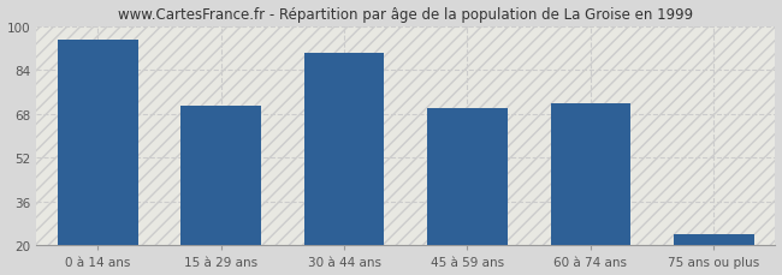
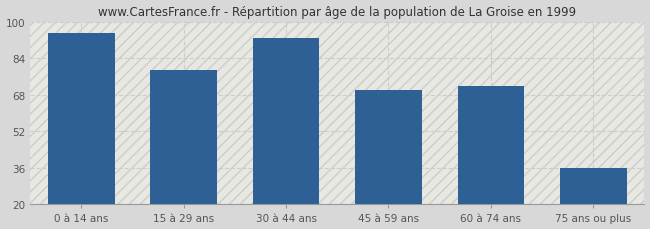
15 à 29 ans: 71 -> 79
30 à 44 ans: 90 -> 93
75 ans ou plus: 24 -> 36
